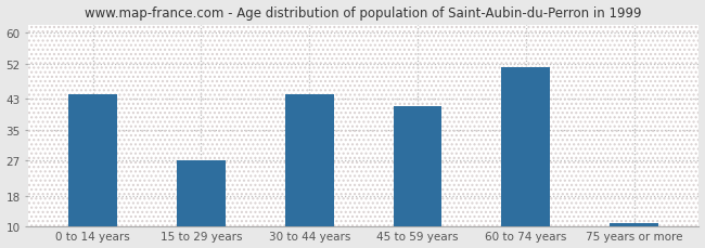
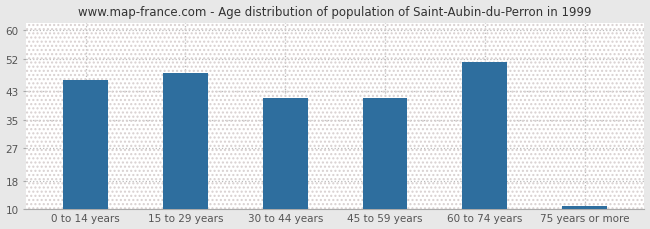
0 to 14 years: 44 -> 46
15 to 29 years: 27 -> 48
30 to 44 years: 44 -> 41
